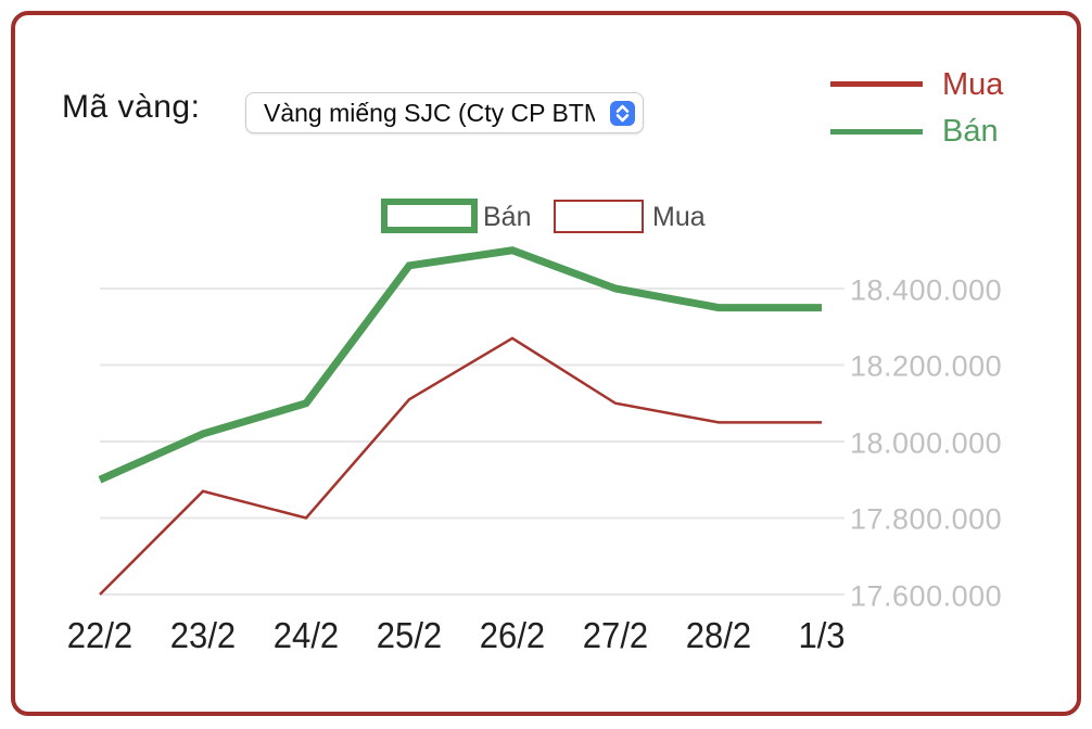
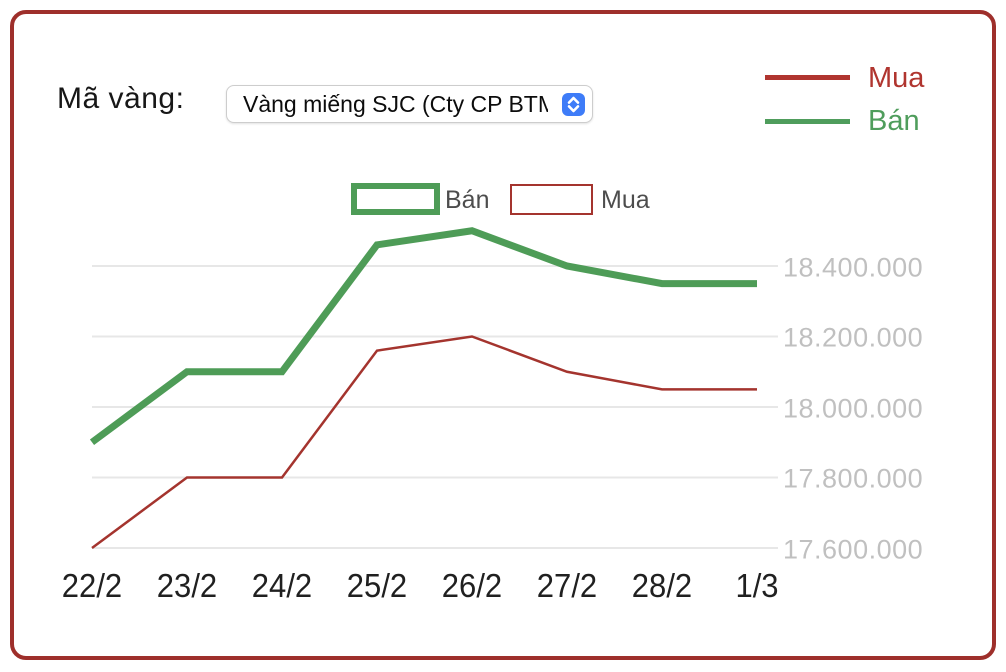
Bán/23/2: 18020000 -> 18100000
Mua/23/2: 17870000 -> 17800000
Mua/25/2: 18110000 -> 18160000
Mua/26/2: 18270000 -> 18200000
